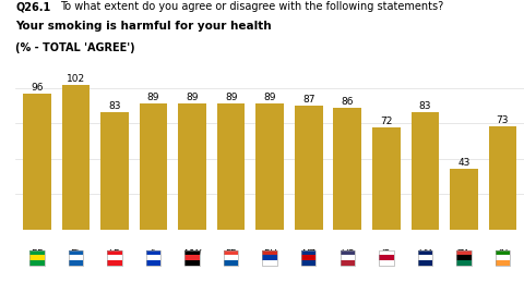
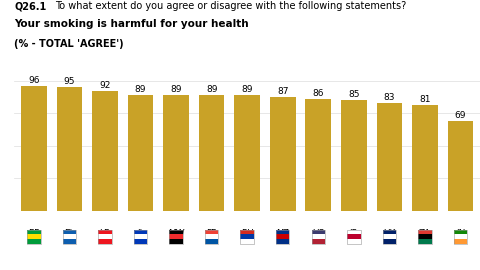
EL: 102 -> 95
LB: 83 -> 92
JP: 72 -> 85
ZA: 43 -> 81
IN: 73 -> 69
